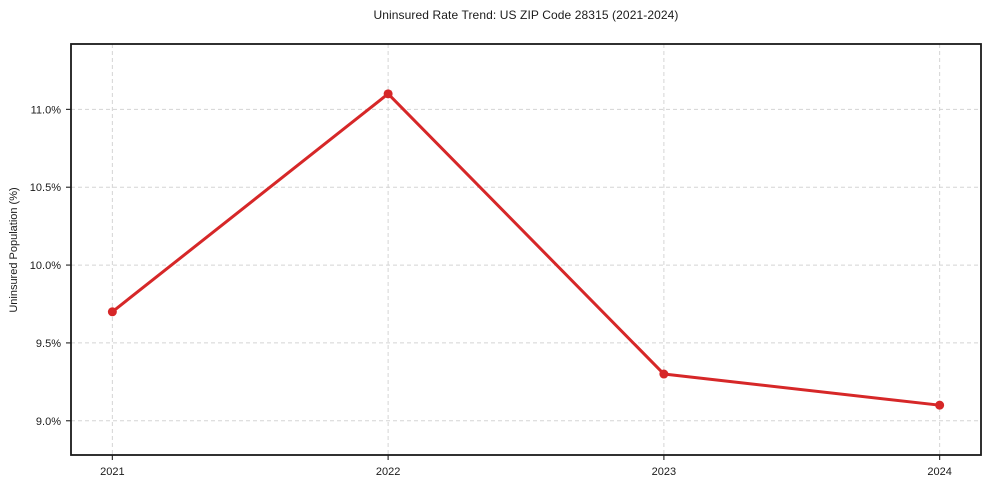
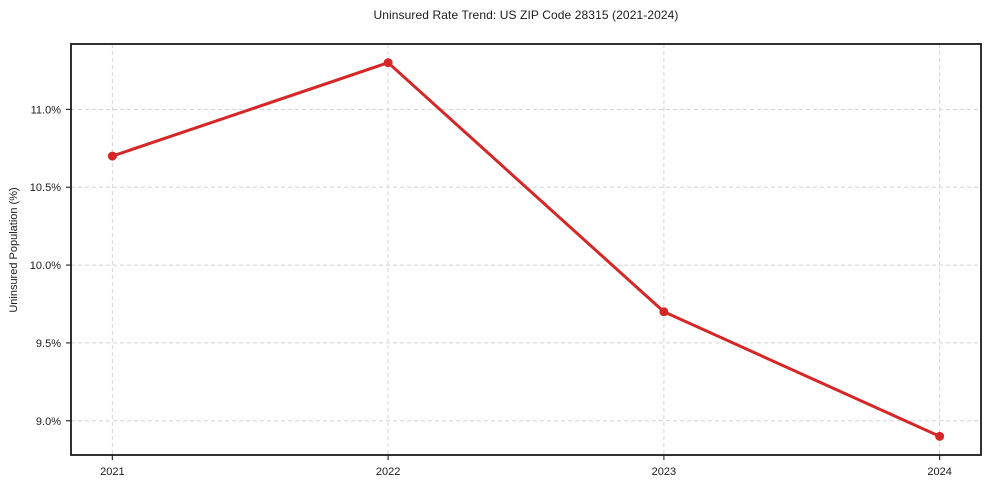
2021: 9.7% -> 10.7%
2022: 11.1% -> 11.3%
2023: 9.3% -> 9.7%
2024: 9.1% -> 8.9%
